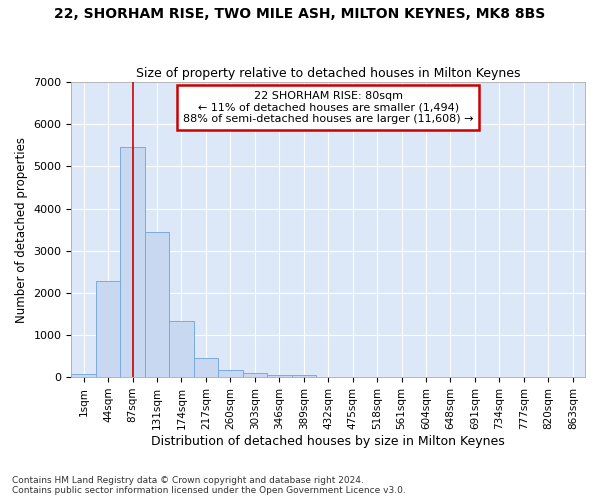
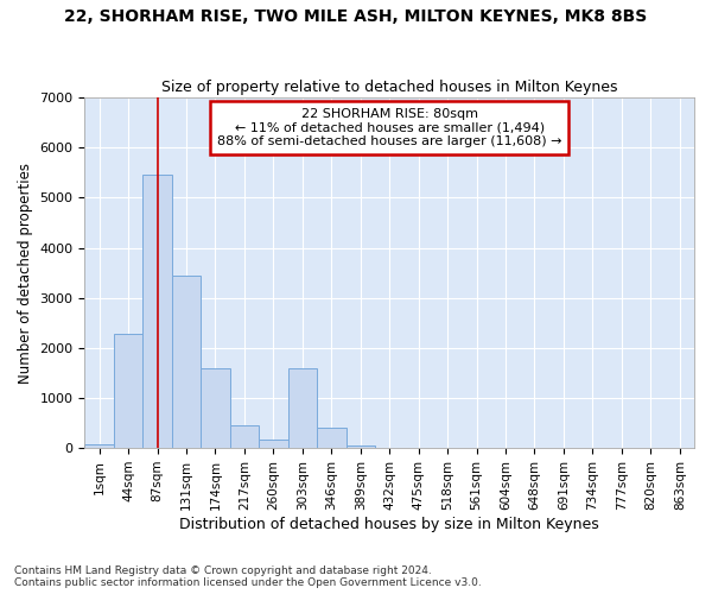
174sqm: 1330 -> 1600
303sqm: 100 -> 1600
346sqm: 60 -> 400
